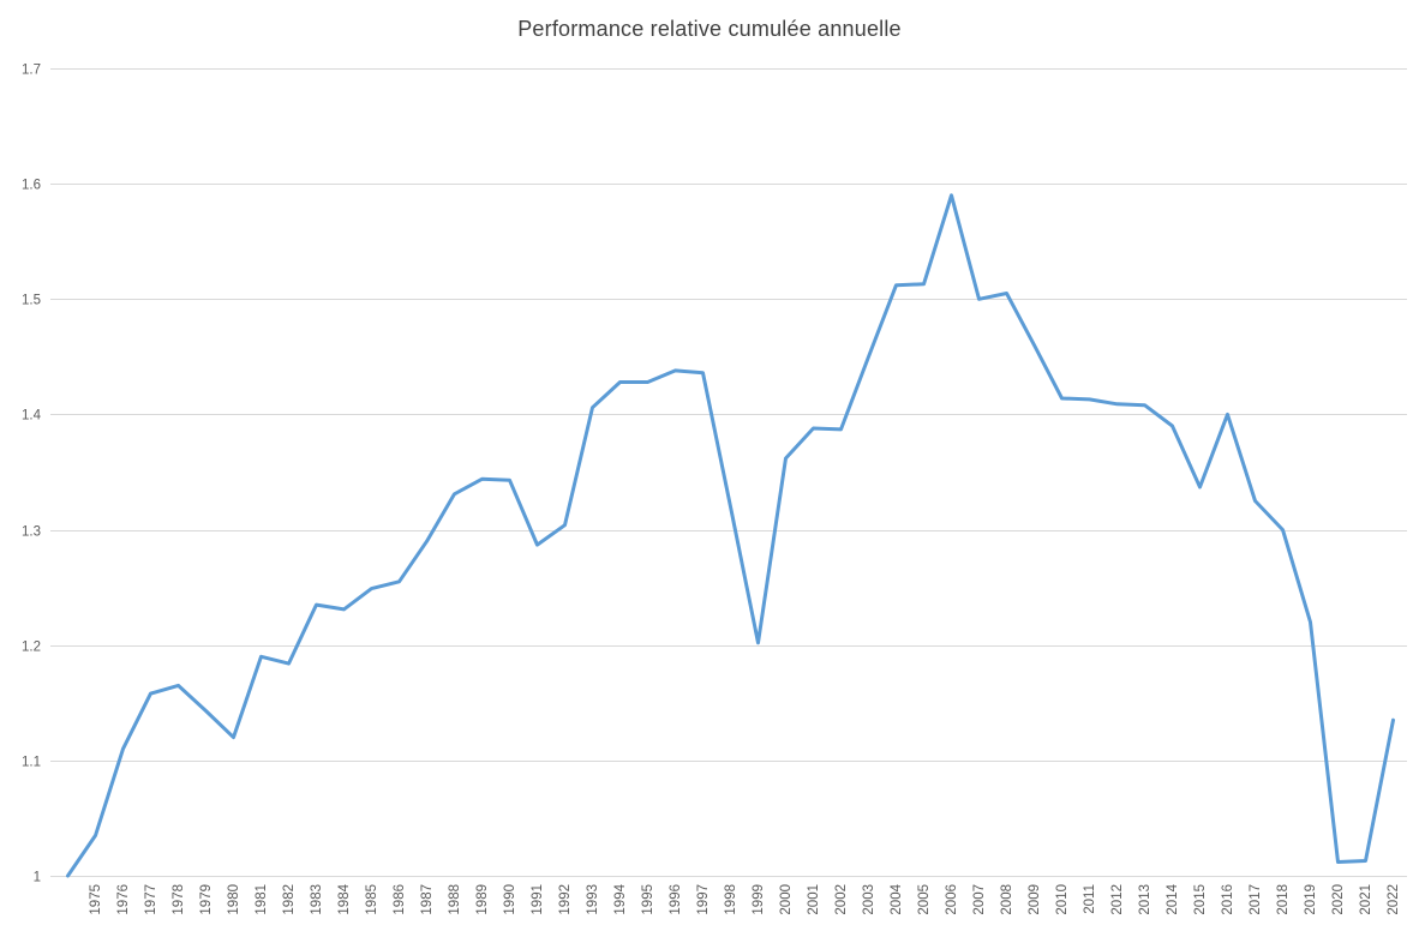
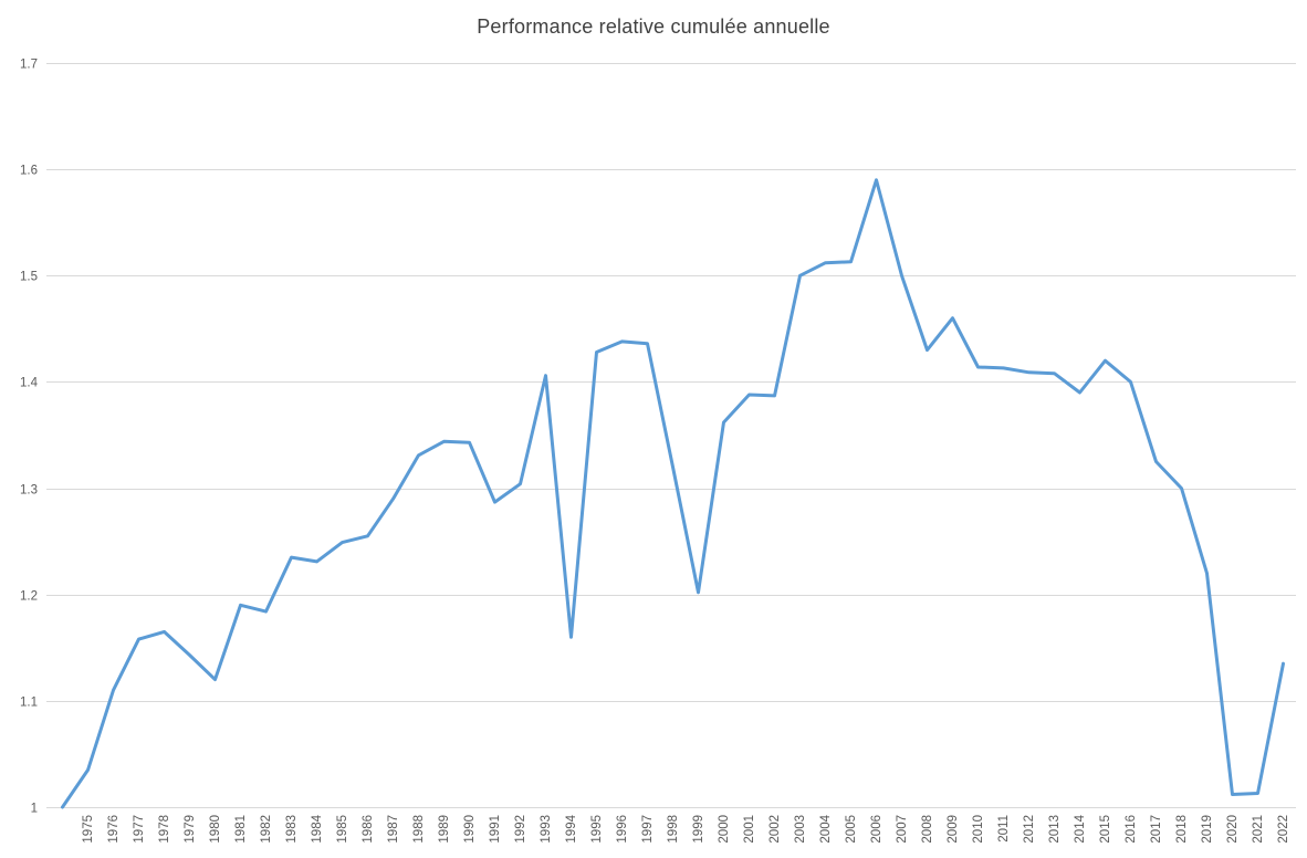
1994: 1.43 -> 1.16
2003: 1.45 -> 1.50
2008: 1.50 -> 1.43
2015: 1.34 -> 1.42
